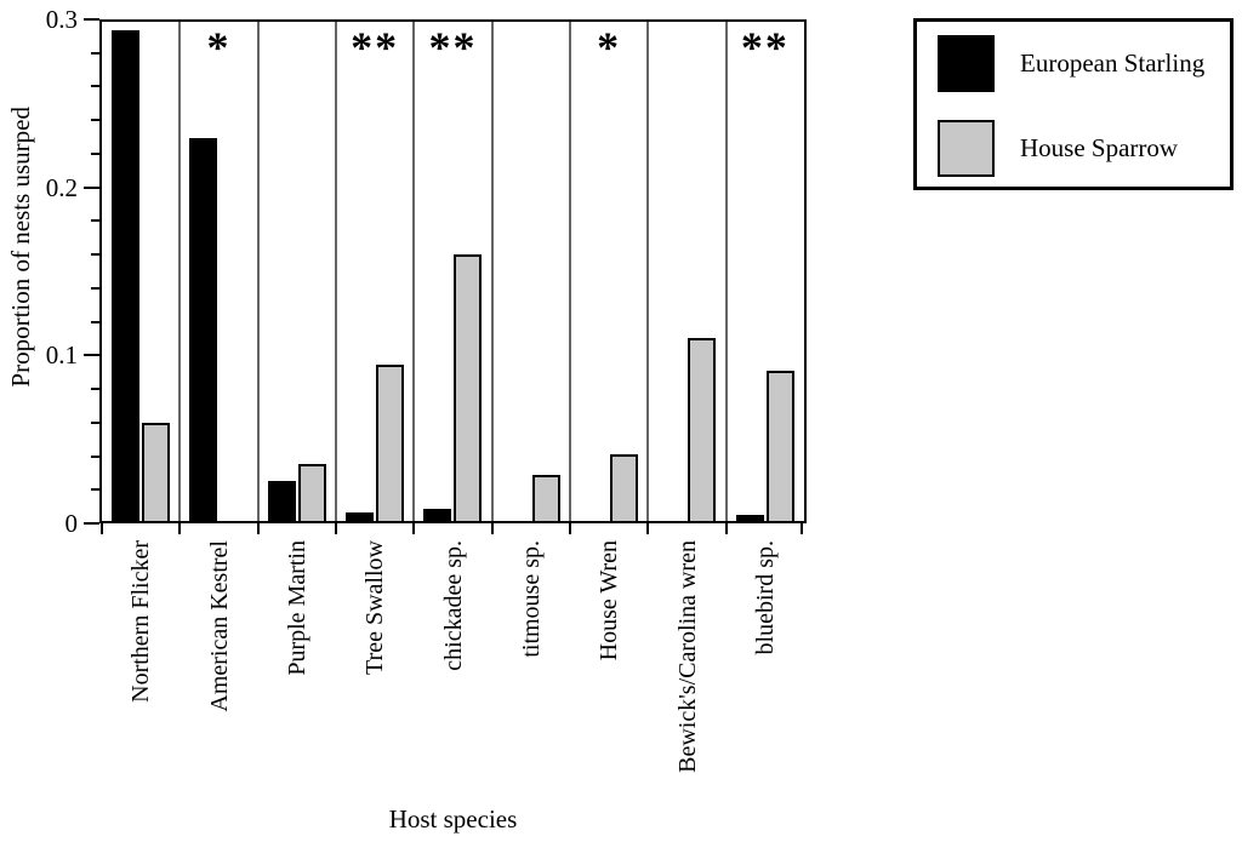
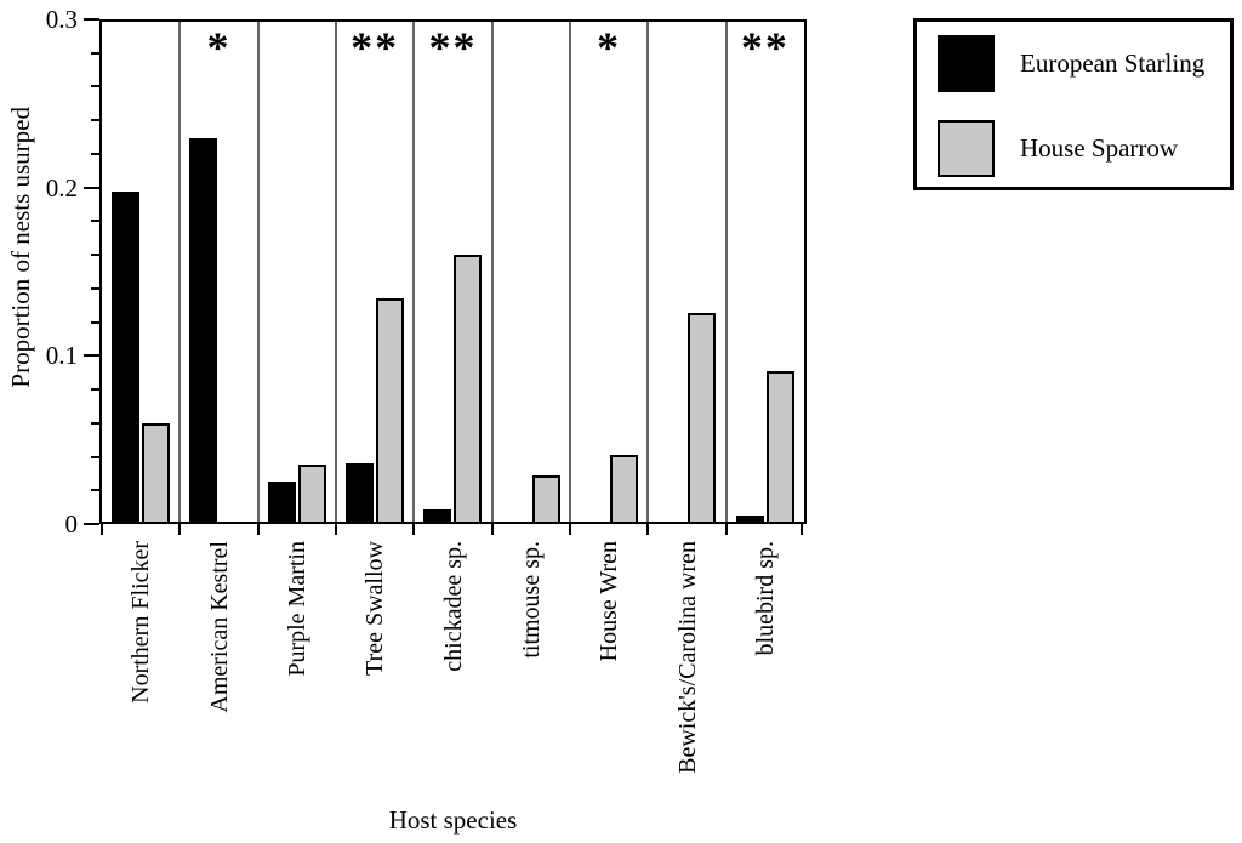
European Starling/Northern Flicker: 0.295 -> 0.198
European Starling/Tree Swallow: 0.005 -> 0.035
House Sparrow/Tree Swallow: 0.094 -> 0.134
House Sparrow/Bewick's/Carolina wren: 0.110 -> 0.125
